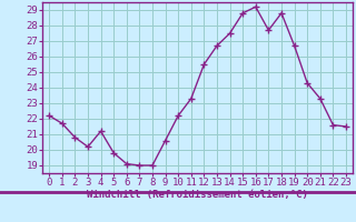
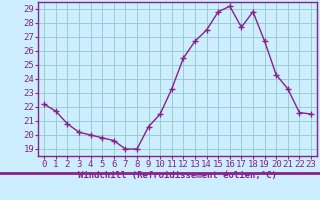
4: 21.2 -> 20.0
6: 19.1 -> 19.6
10: 22.2 -> 21.5
